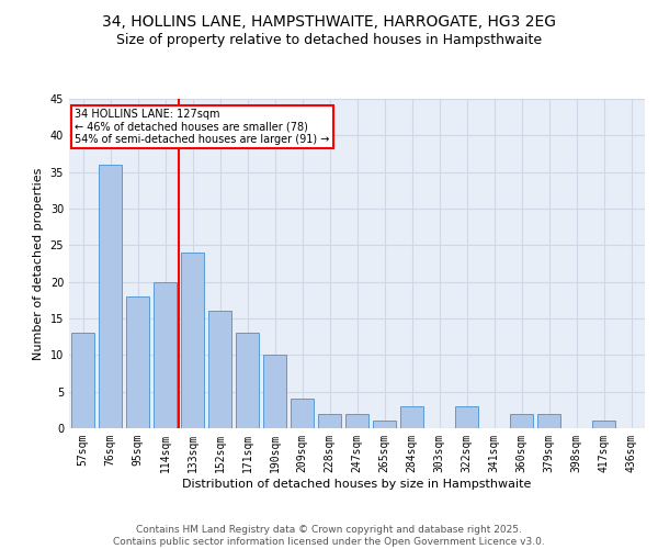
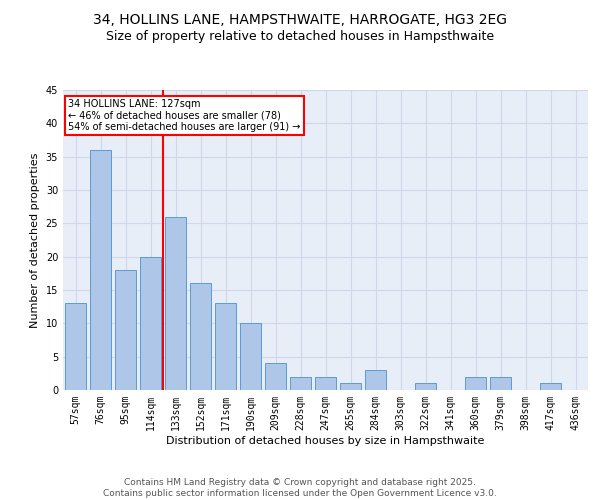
133sqm: 24 -> 26
322sqm: 3 -> 1
